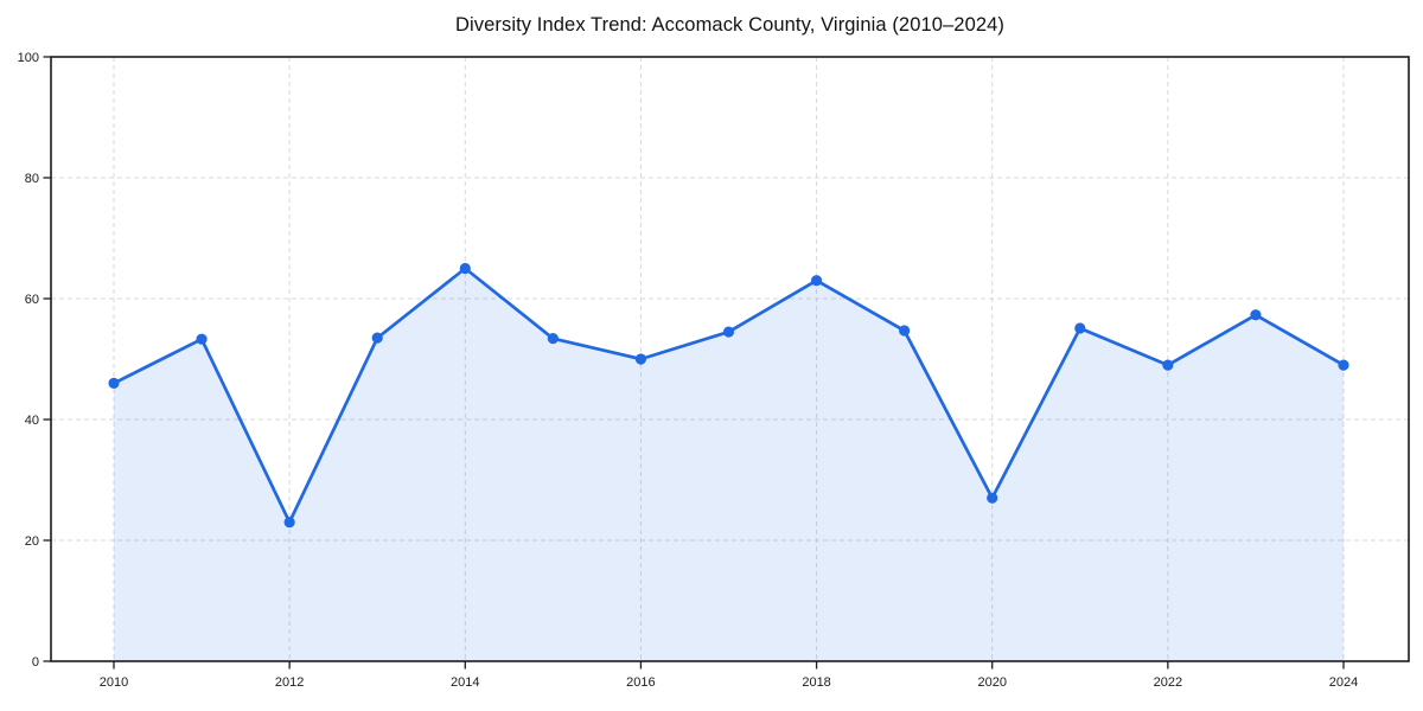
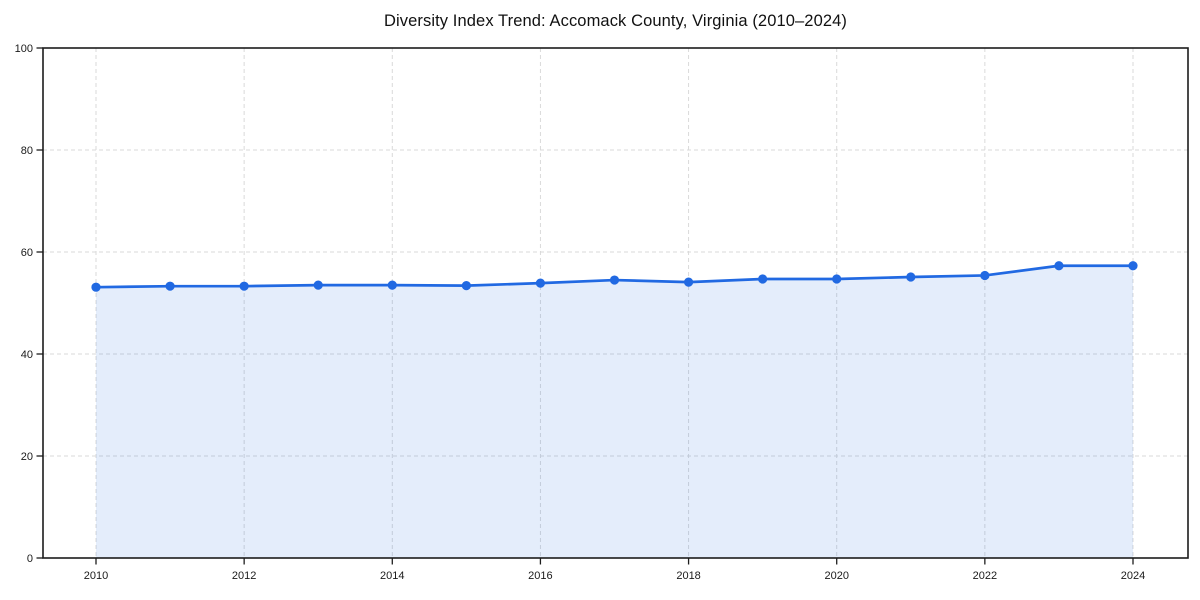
2010: 46 -> 53
2012: 23 -> 53
2014: 65 -> 54
2016: 50 -> 54
2018: 63 -> 54
2020: 27 -> 55
2022: 49 -> 55
2024: 49 -> 57
